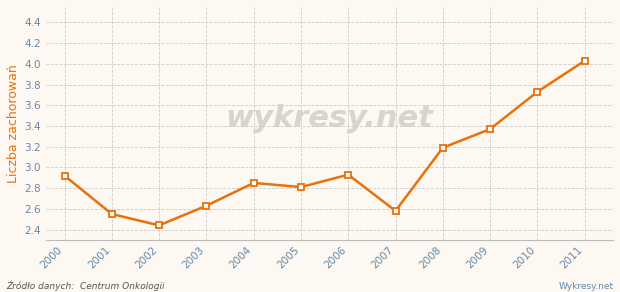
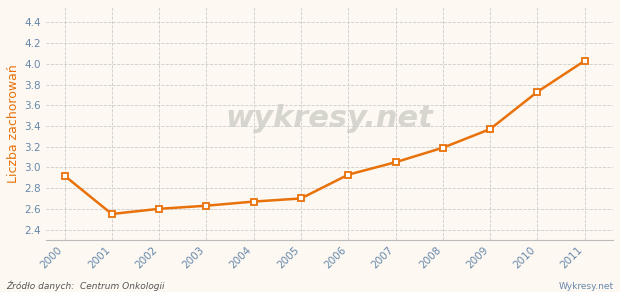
2002: 2.44 -> 2.60
2004: 2.85 -> 2.67
2005: 2.81 -> 2.70
2007: 2.58 -> 3.05
